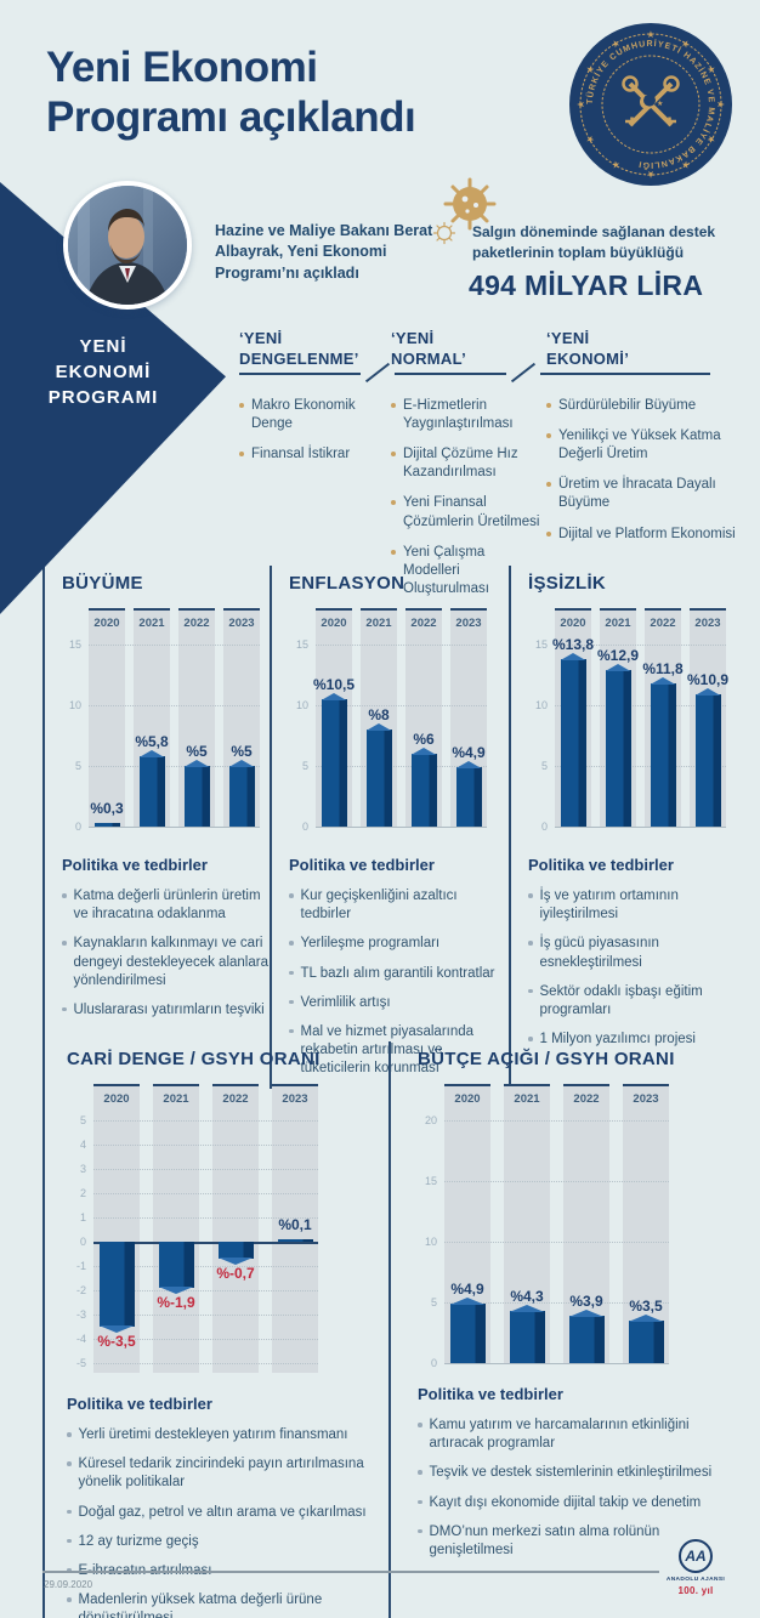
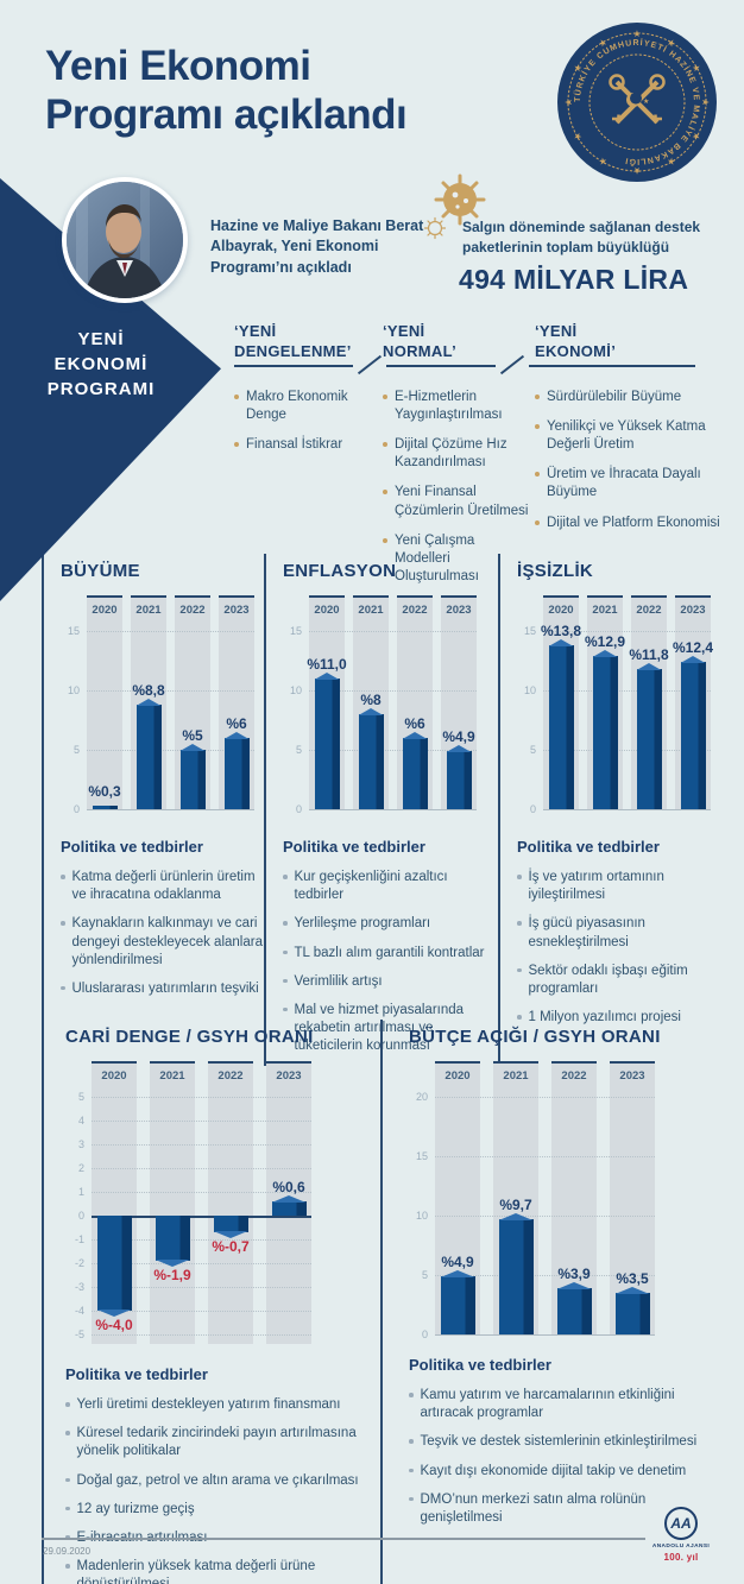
BÜYÜME/2021: 5,8 -> 8,8
BÜYÜME/2023: 5 -> 6
ENFLASYON/2020: 10,5 -> 11,0
İŞSİZLİK/2023: 10,9 -> 12,4
CARİ DENGE / GSYH ORANI/2020: -3,5 -> -4,0
CARİ DENGE / GSYH ORANI/2023: 0,1 -> 0,6
BÜTÇE AÇIĞI / GSYH ORANI/2021: 4,3 -> 9,7
